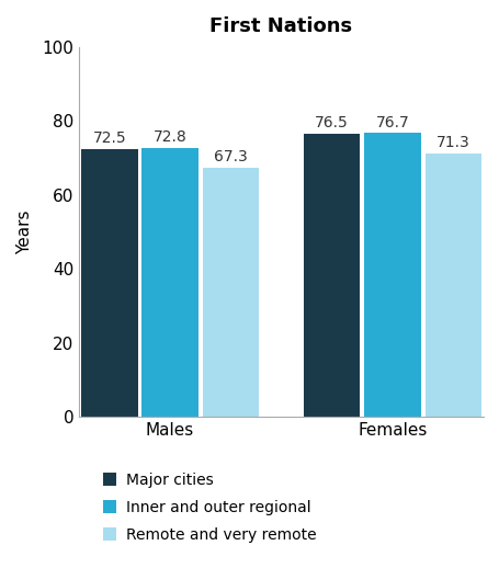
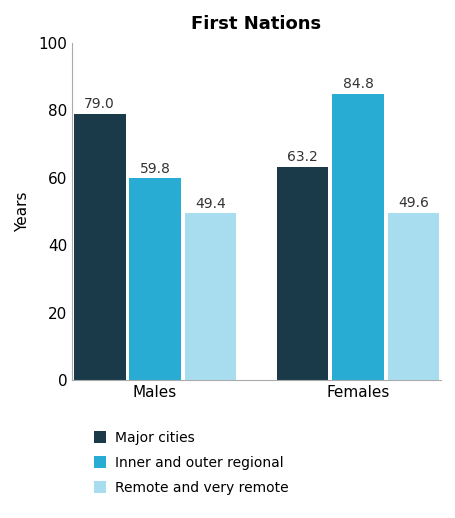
Major cities/Males: 72.5 -> 79.0
Inner and outer regional/Males: 72.8 -> 59.8
Remote and very remote/Males: 67.3 -> 49.4
Major cities/Females: 76.5 -> 63.2
Inner and outer regional/Females: 76.7 -> 84.8
Remote and very remote/Females: 71.3 -> 49.6
